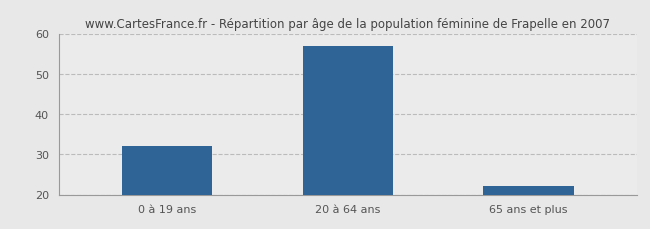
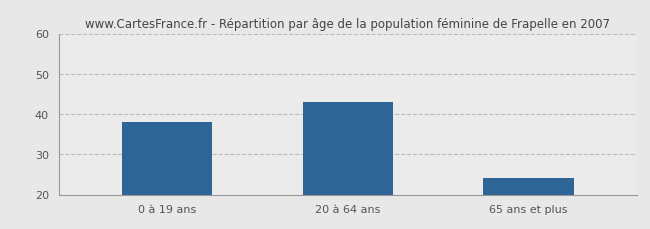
0 à 19 ans: 32 -> 38
20 à 64 ans: 57 -> 43
65 ans et plus: 22 -> 24
